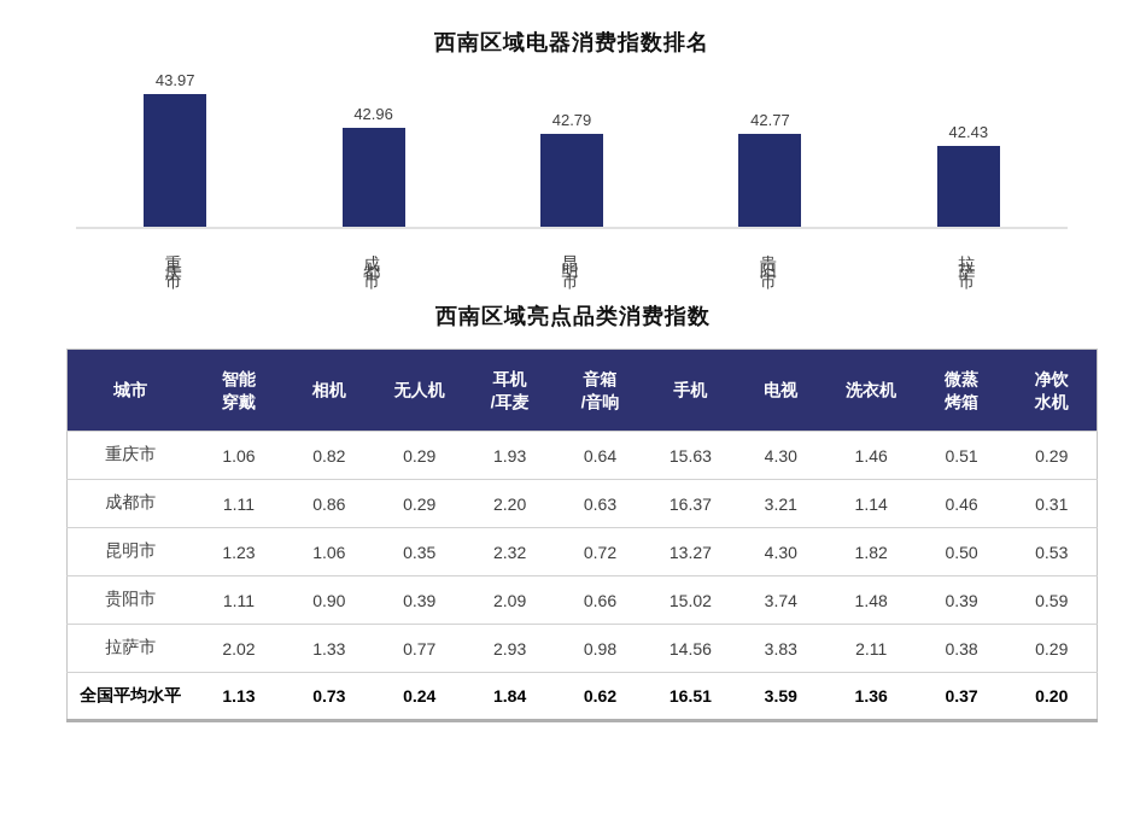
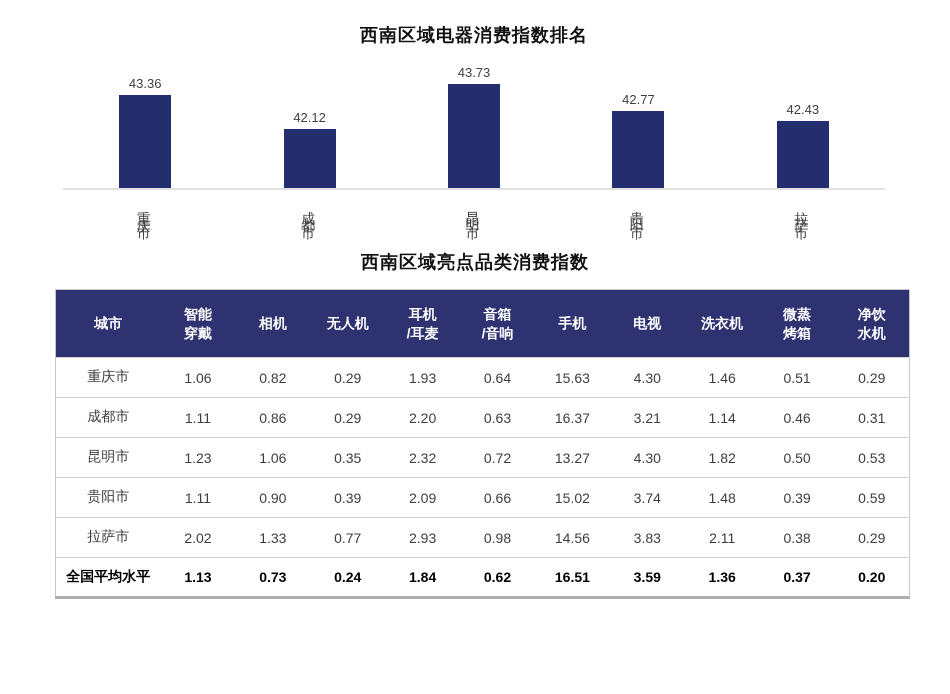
西南区域电器消费指数排名/重庆市: 43.97 -> 43.36
西南区域电器消费指数排名/成都市: 42.96 -> 42.12
西南区域电器消费指数排名/昆明市: 42.79 -> 43.73
